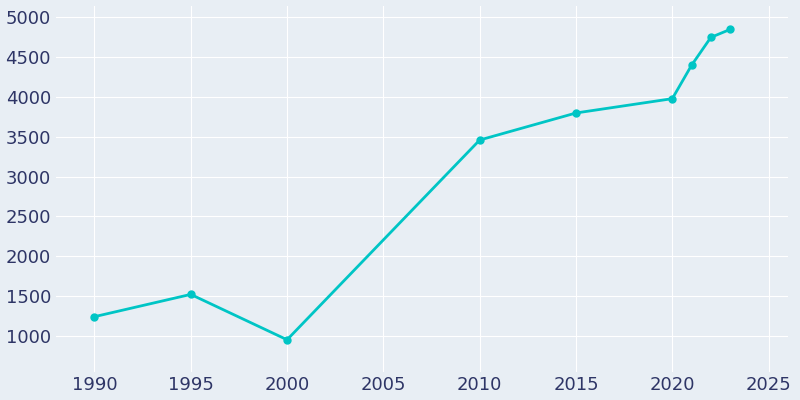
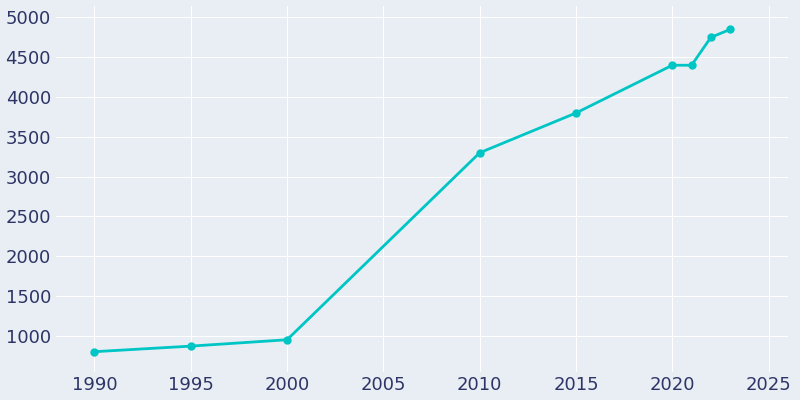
1990: 1240 -> 800
1995: 1520 -> 870
2010: 3460 -> 3300
2020: 3980 -> 4400
